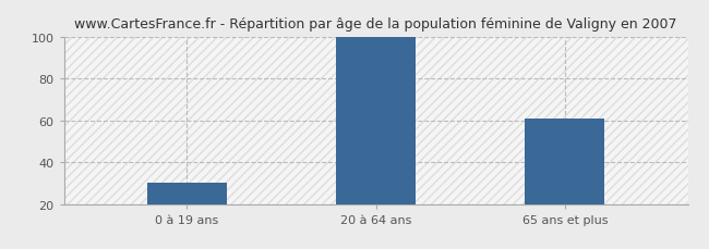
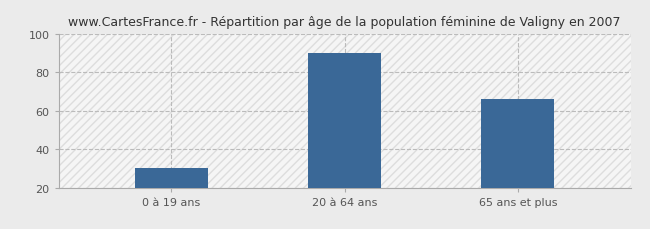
20 à 64 ans: 100 -> 90
65 ans et plus: 61 -> 66
